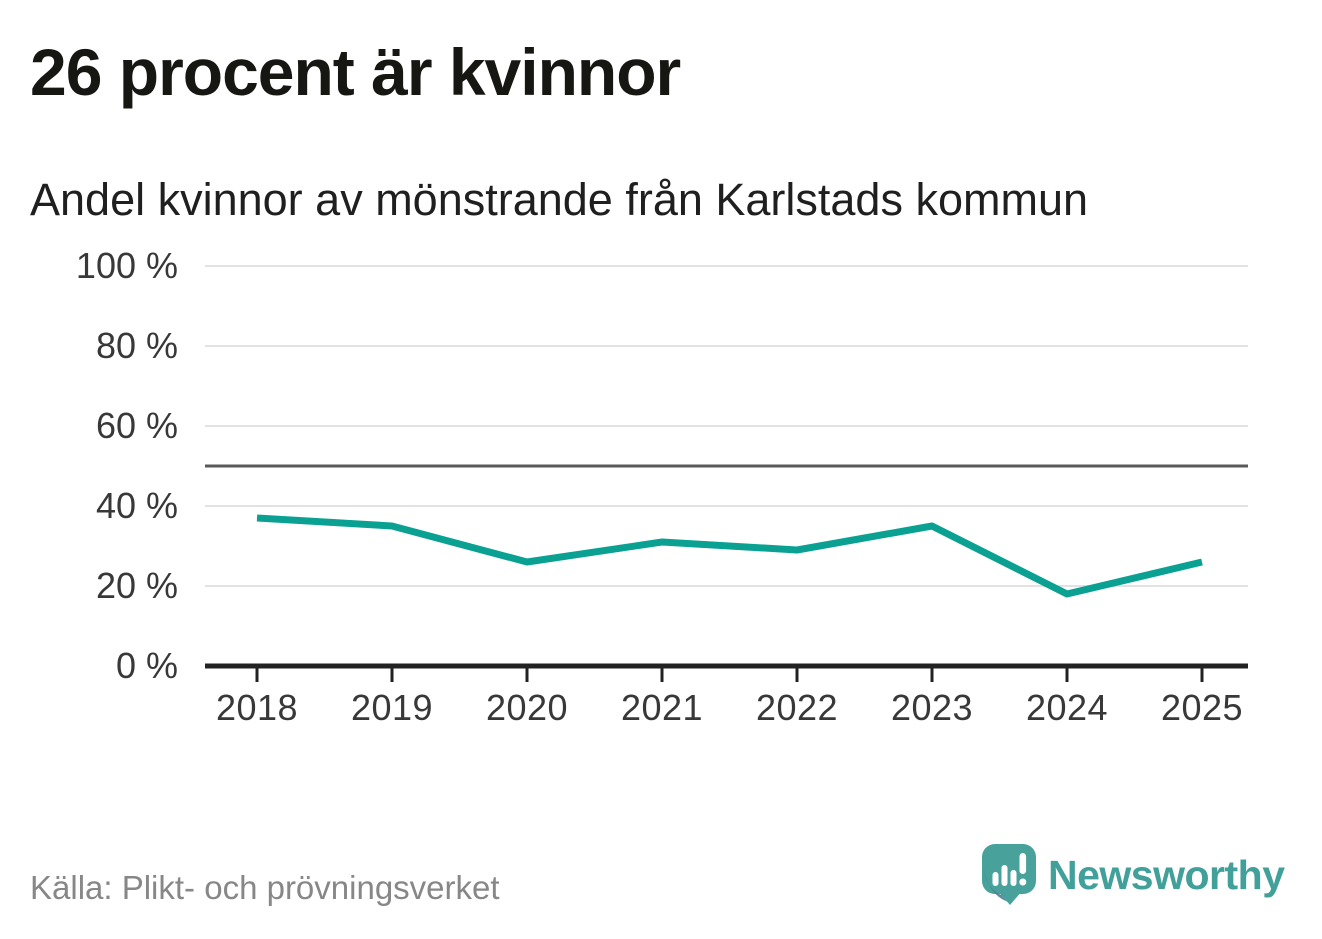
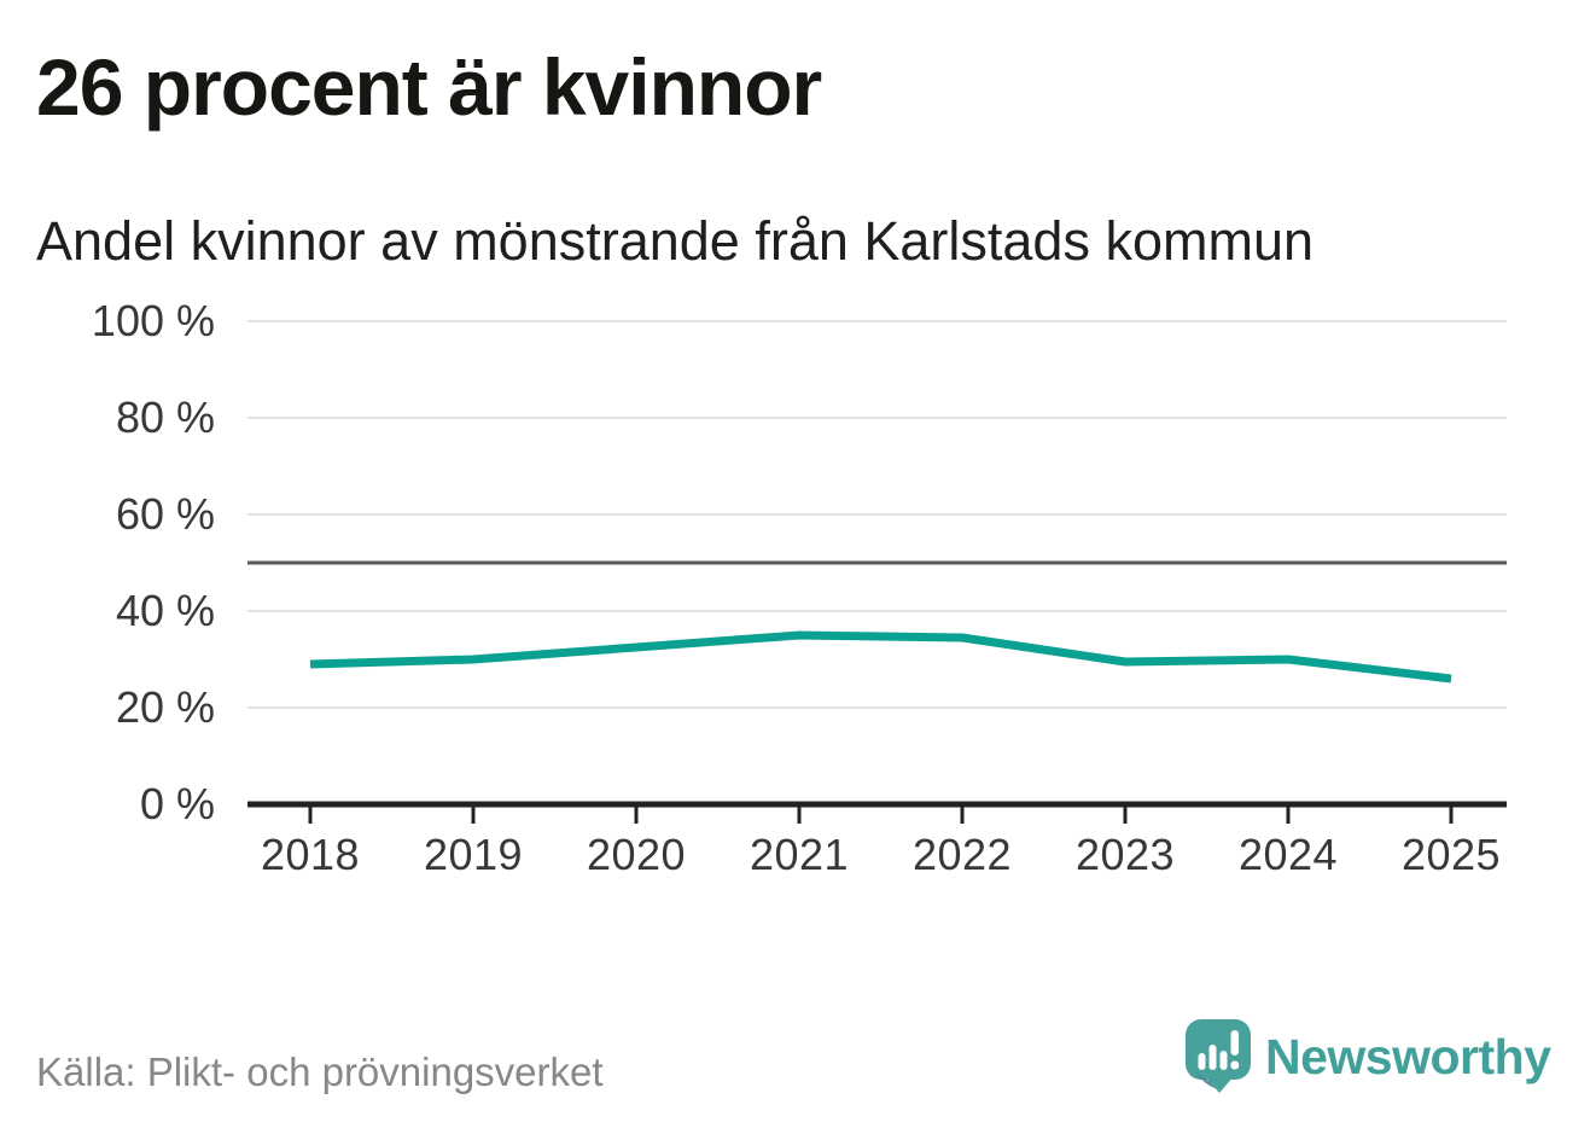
2018: 37% -> 29%
2019: 35% -> 30%
2020: 26% -> 32%
2021: 31% -> 35%
2022: 29% -> 34%
2023: 35% -> 30%
2024: 18% -> 30%
